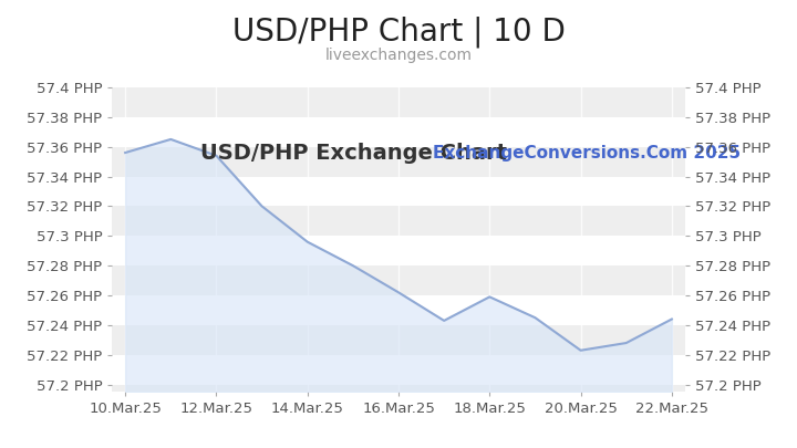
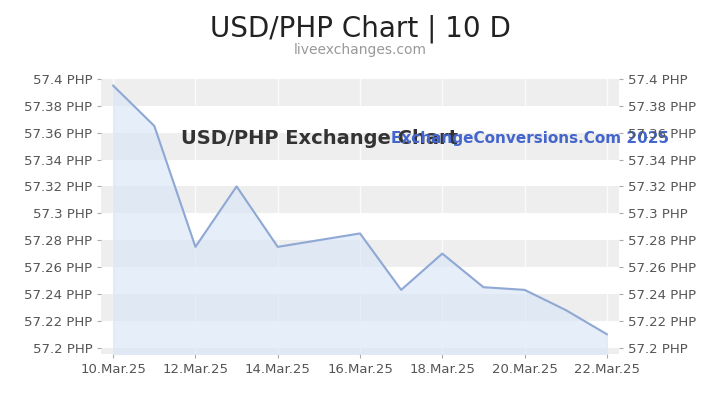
10.Mar.25: 57.356 PHP -> 57.395 PHP
12.Mar.25: 57.354 PHP -> 57.275 PHP
14.Mar.25: 57.296 PHP -> 57.275 PHP
16.Mar.25: 57.262 PHP -> 57.285 PHP
18.Mar.25: 57.259 PHP -> 57.270 PHP
20.Mar.25: 57.223 PHP -> 57.243 PHP
22.Mar.25: 57.244 PHP -> 57.210 PHP
